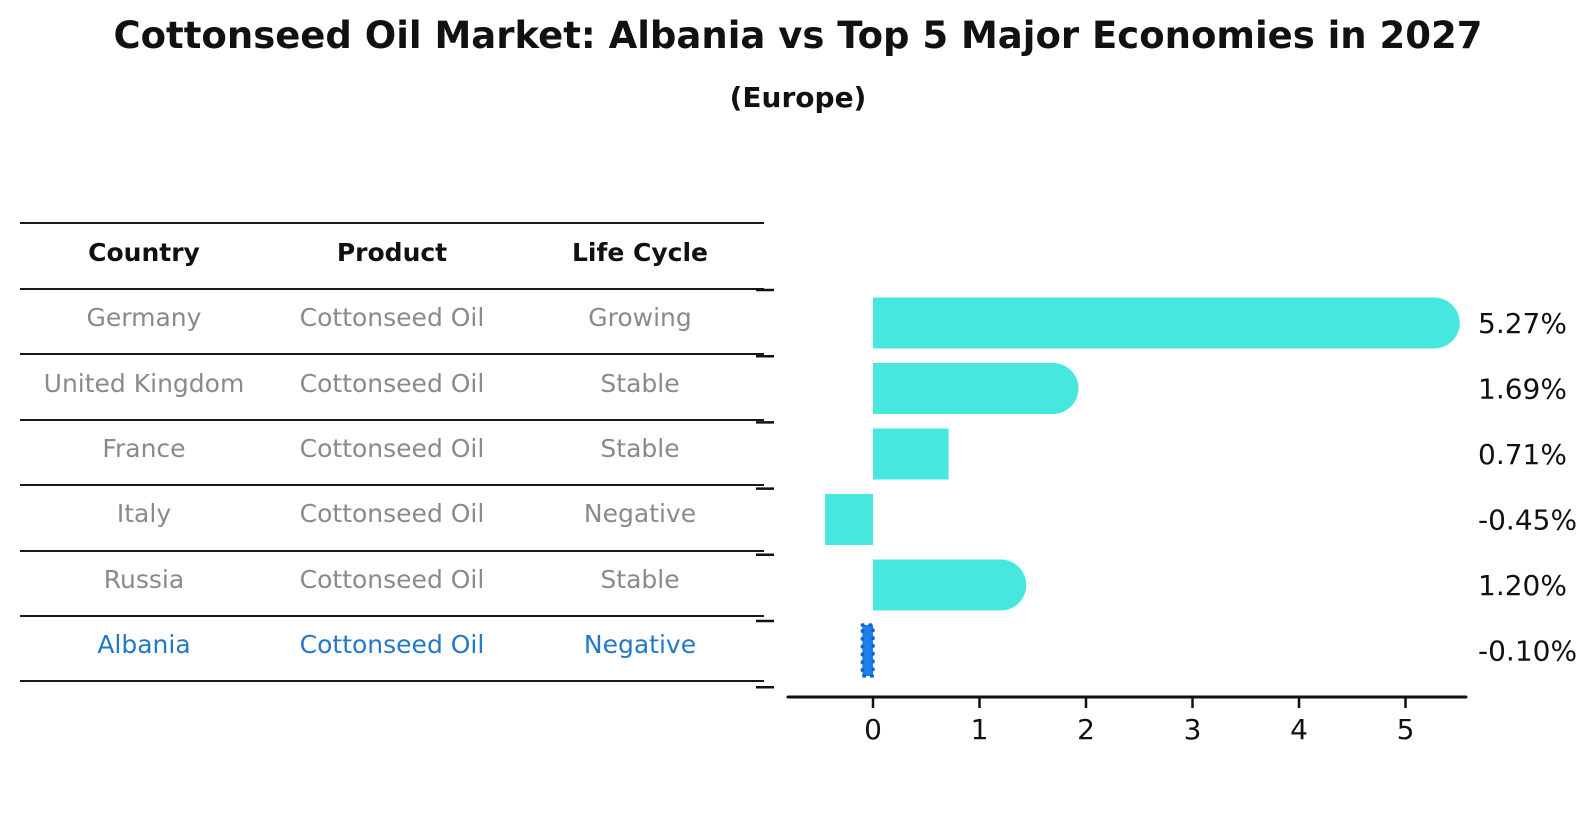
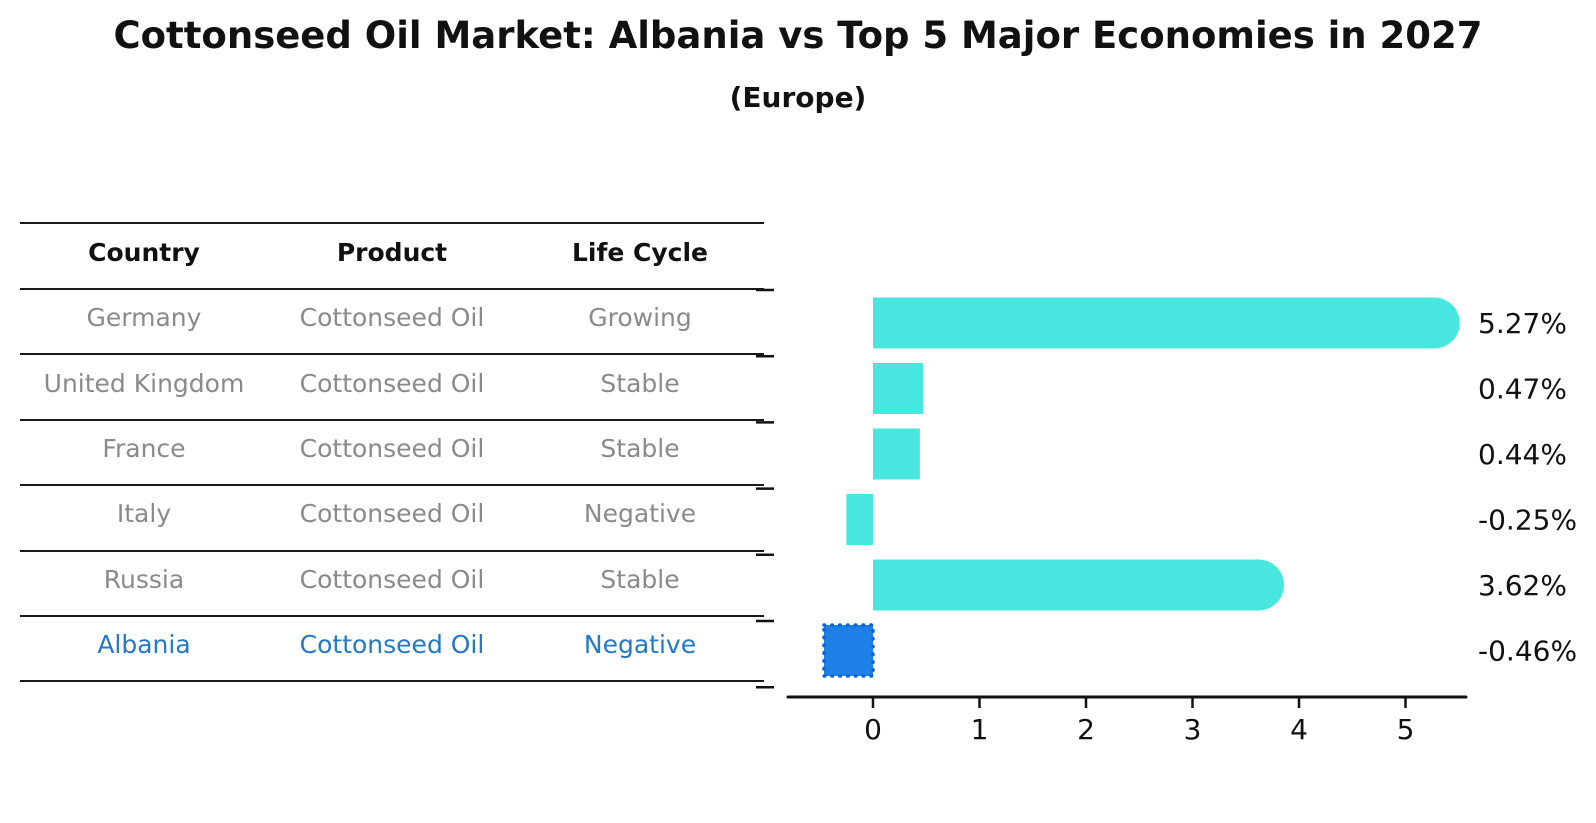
United Kingdom: 1.69% -> 0.47%
France: 0.71% -> 0.44%
Italy: -0.45% -> -0.25%
Russia: 1.20% -> 3.62%
Albania: -0.10% -> -0.46%
